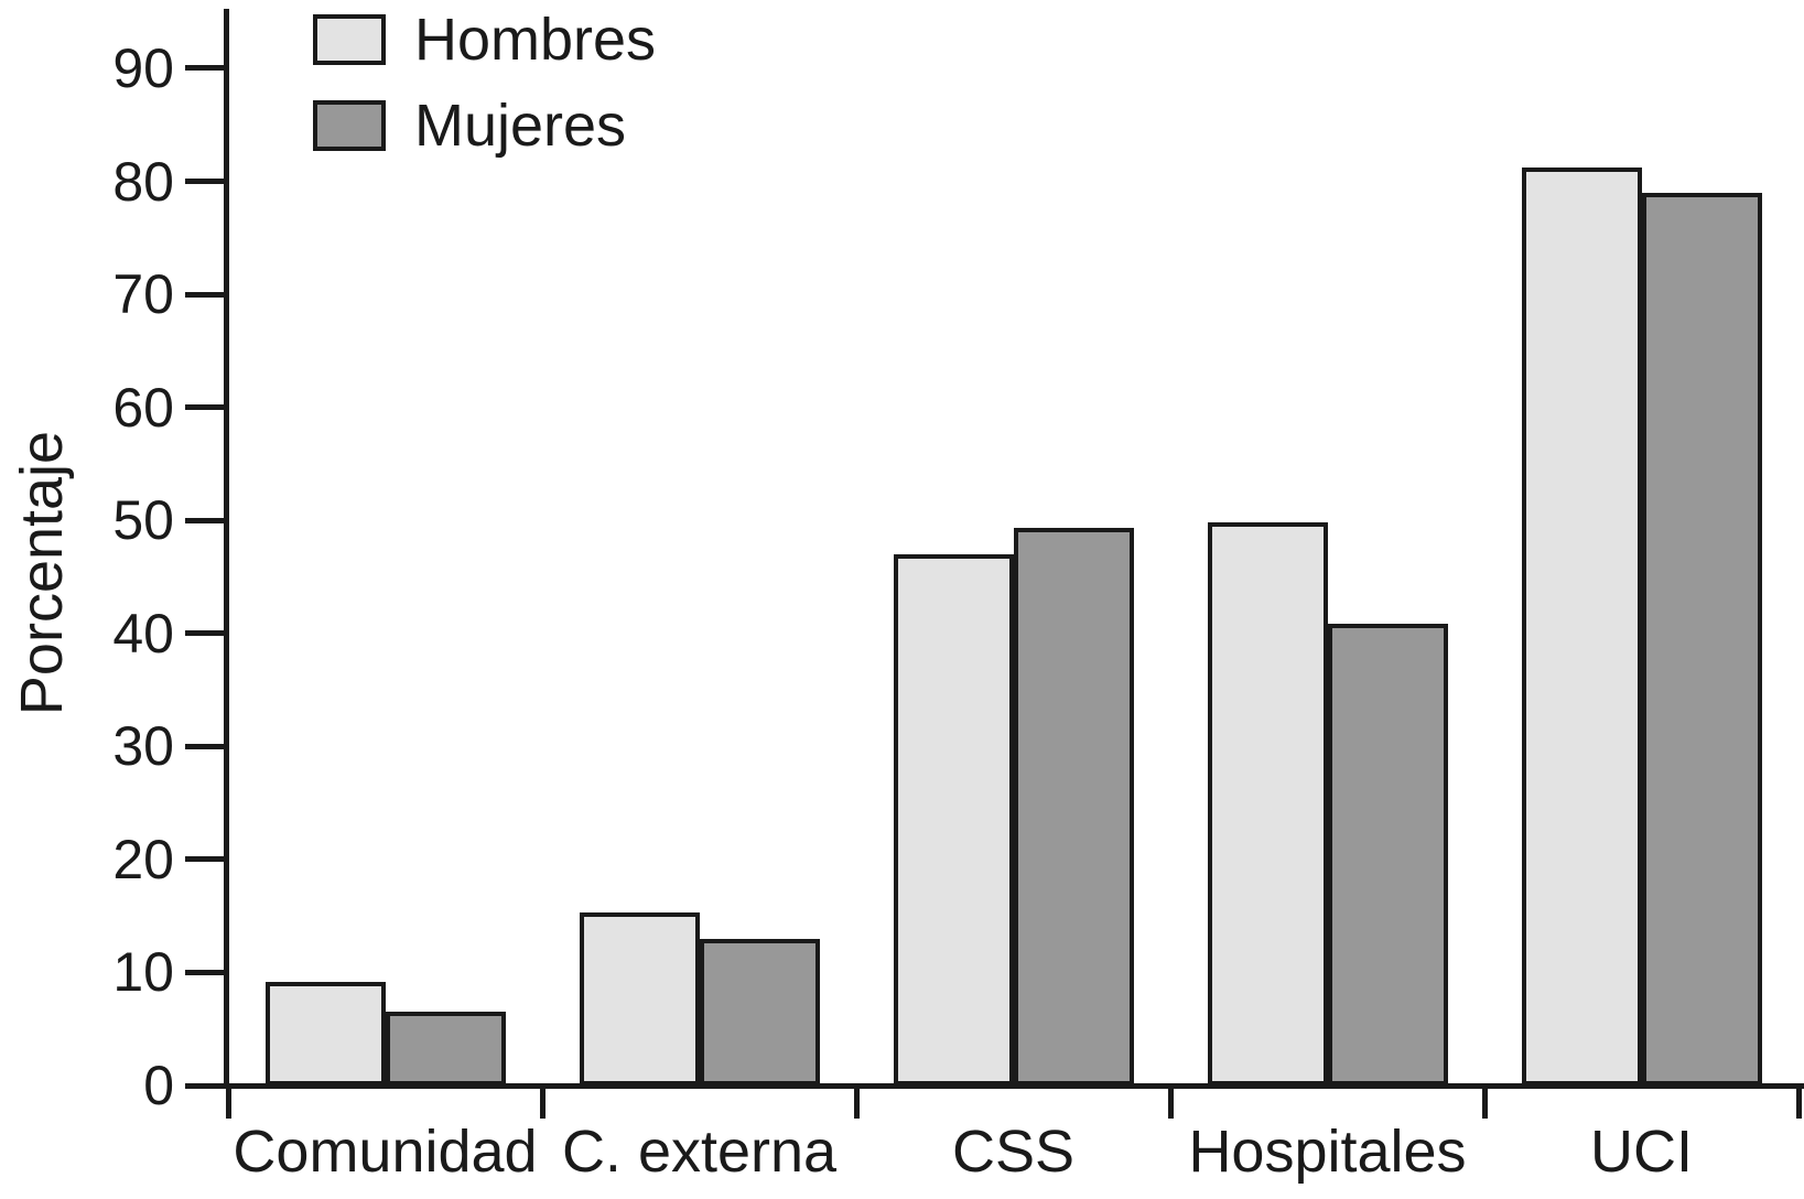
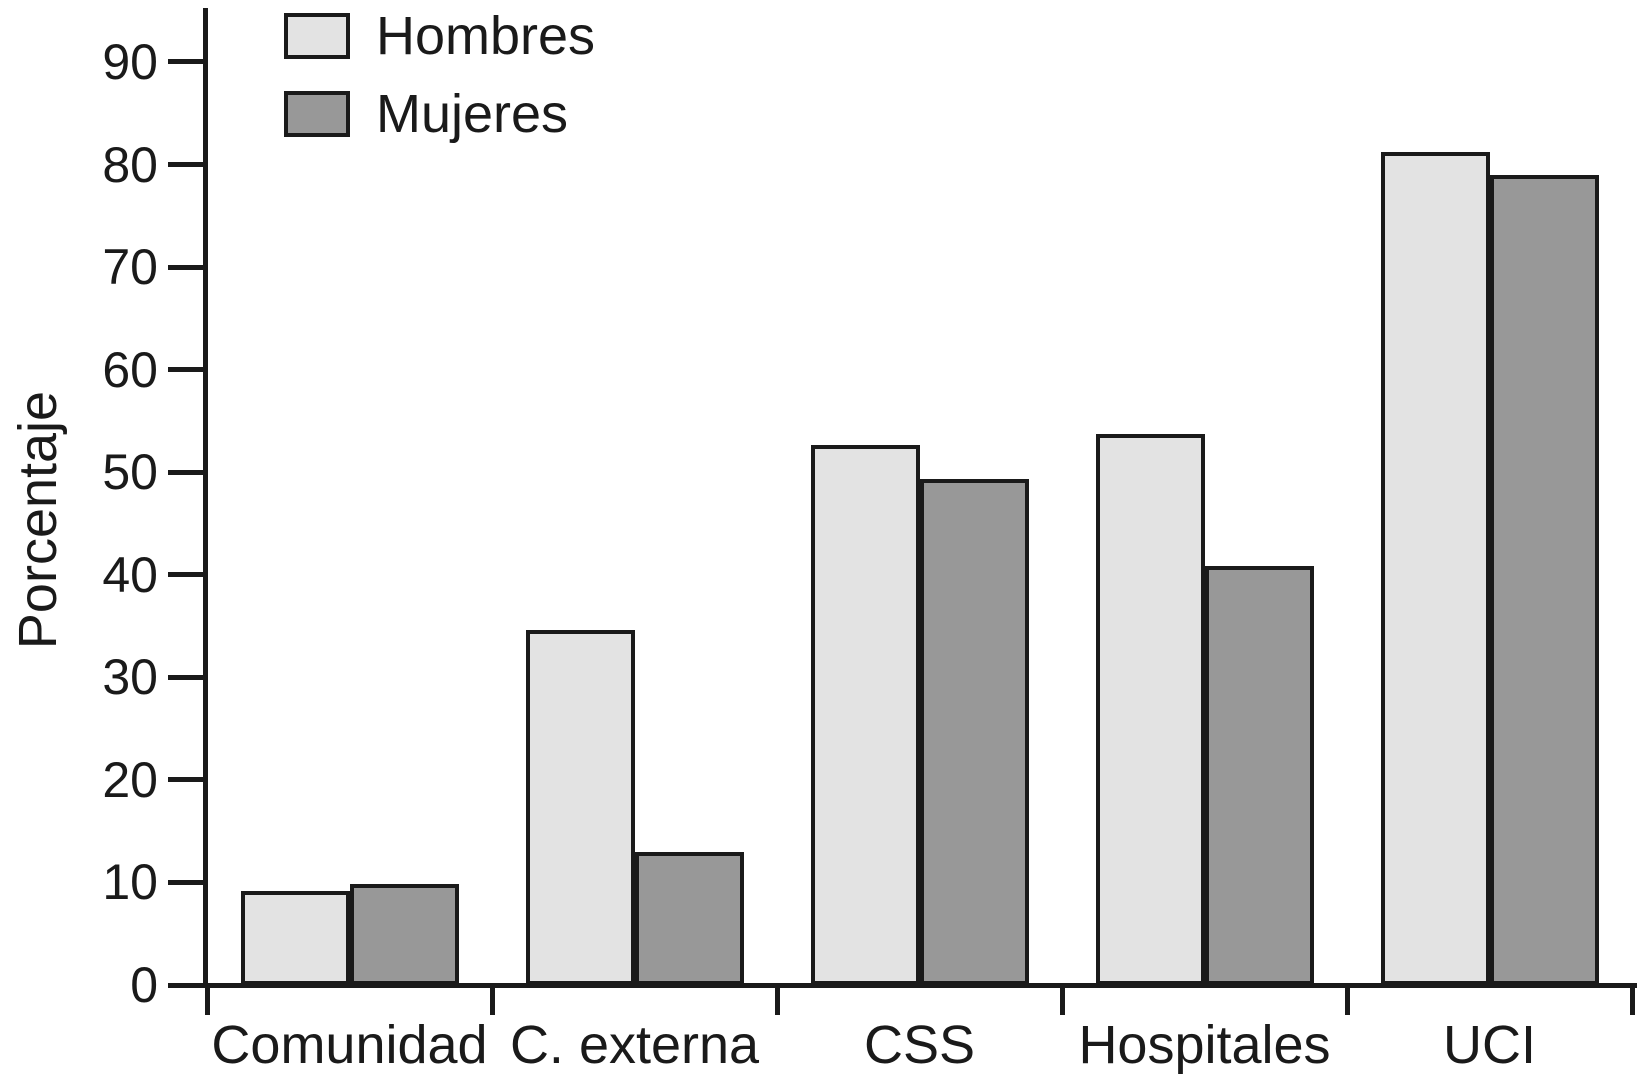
Mujeres/Comunidad: 6.5 -> 9.8
Hombres/C. externa: 15.3 -> 34.6
Hombres/CSS: 47.0 -> 52.7
Hombres/Hospitales: 49.8 -> 53.7
